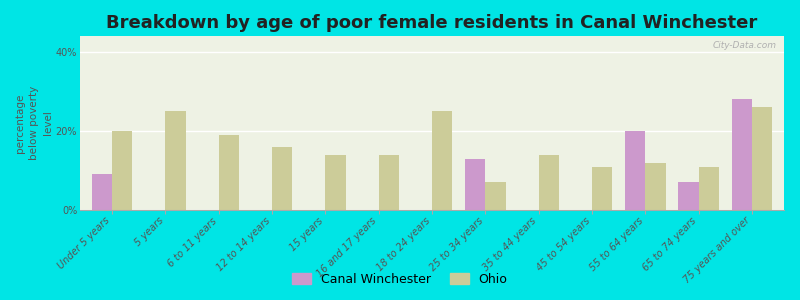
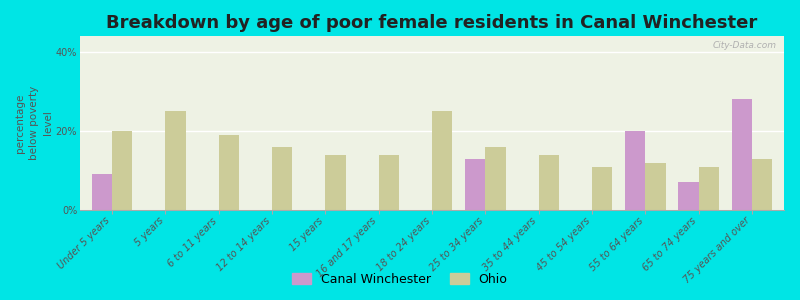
Ohio/25 to 34 years: 7% -> 16%
Ohio/75 years and over: 26% -> 13%
